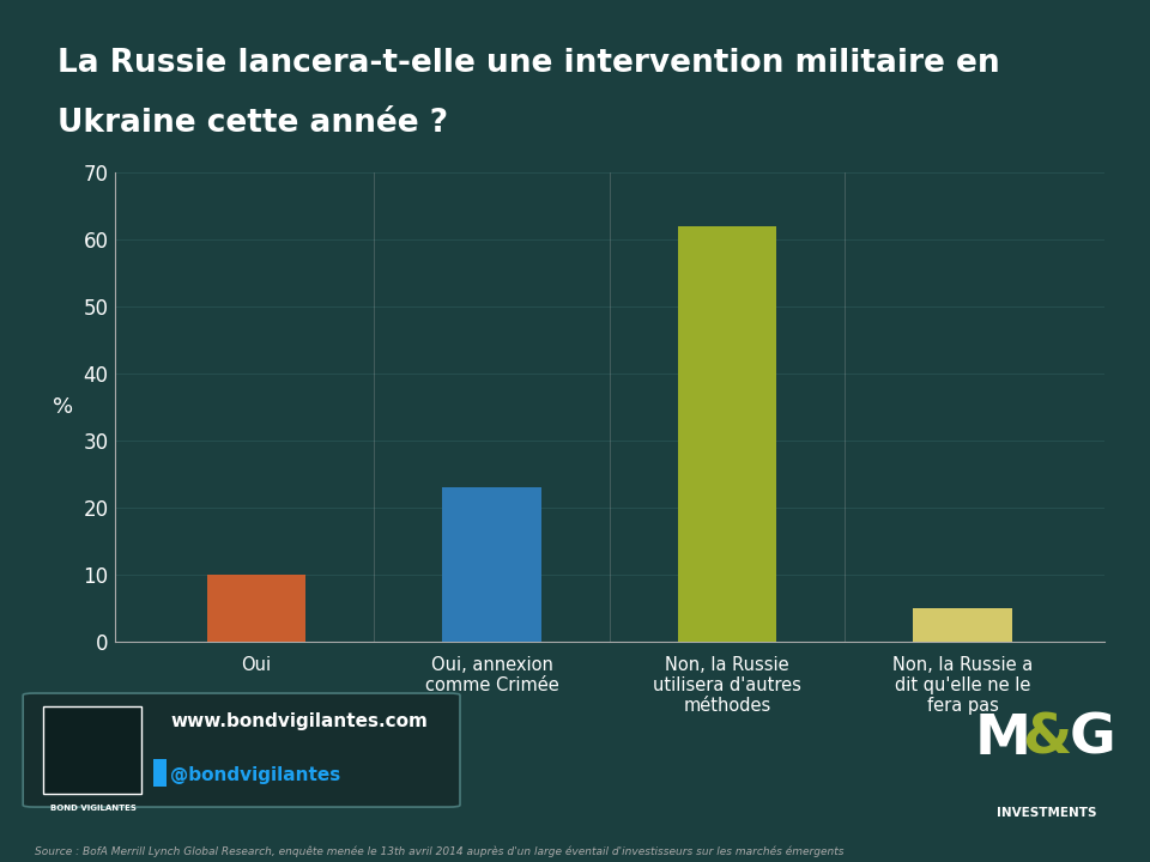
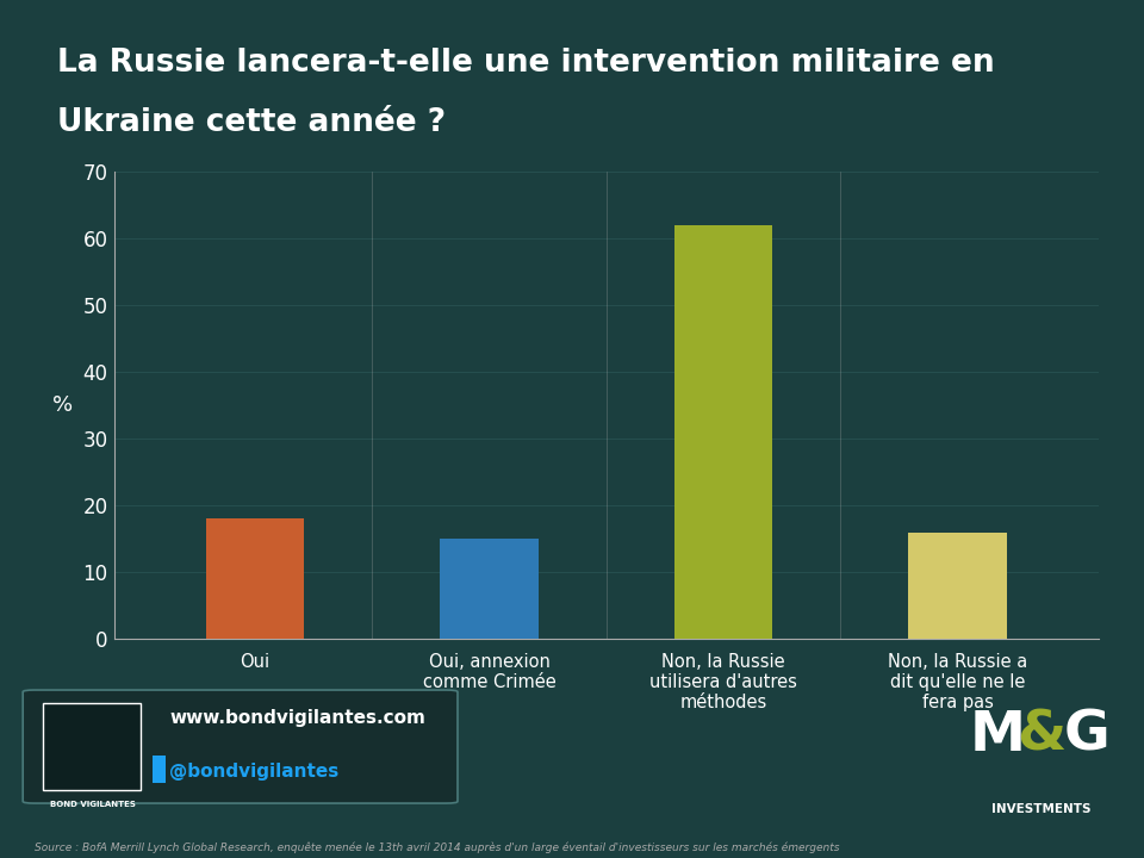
Oui: 10 -> 18
Oui, annexion comme Crimée: 23 -> 15
Non, la Russie a dit qu'elle ne le fera pas: 5 -> 16
